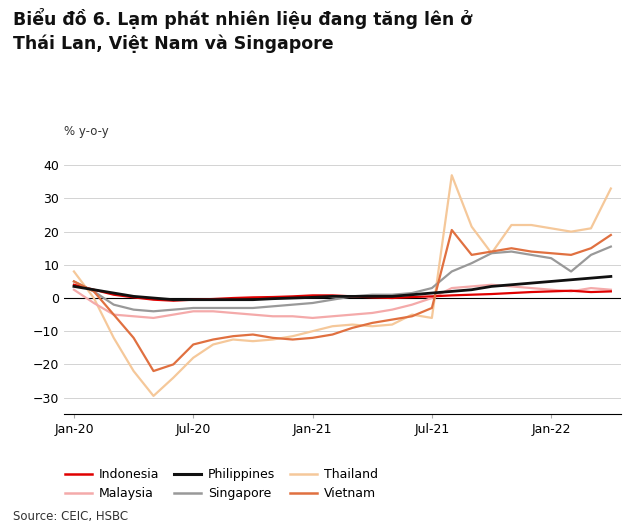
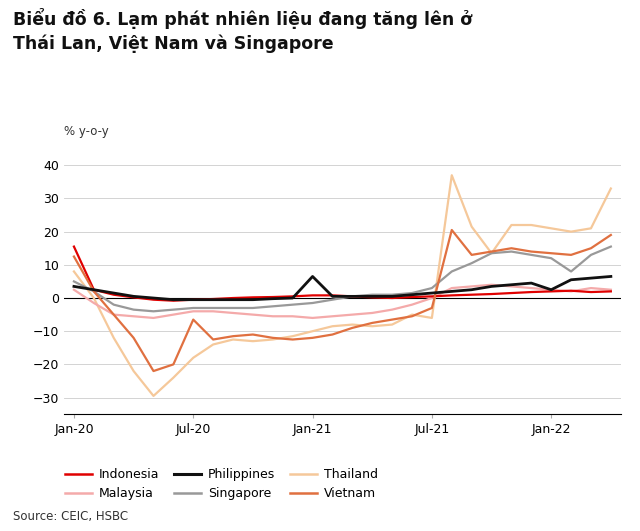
Indonesia/Jan-20: 4.0 -> 15.5
Vietnam/Jan-20: 5.0 -> 12.5
Vietnam/Jul-20: -14.0 -> -6.5
Philippines/Jan-21: 0.2 -> 6.5
Philippines/Jan-22: 5.0 -> 2.5
